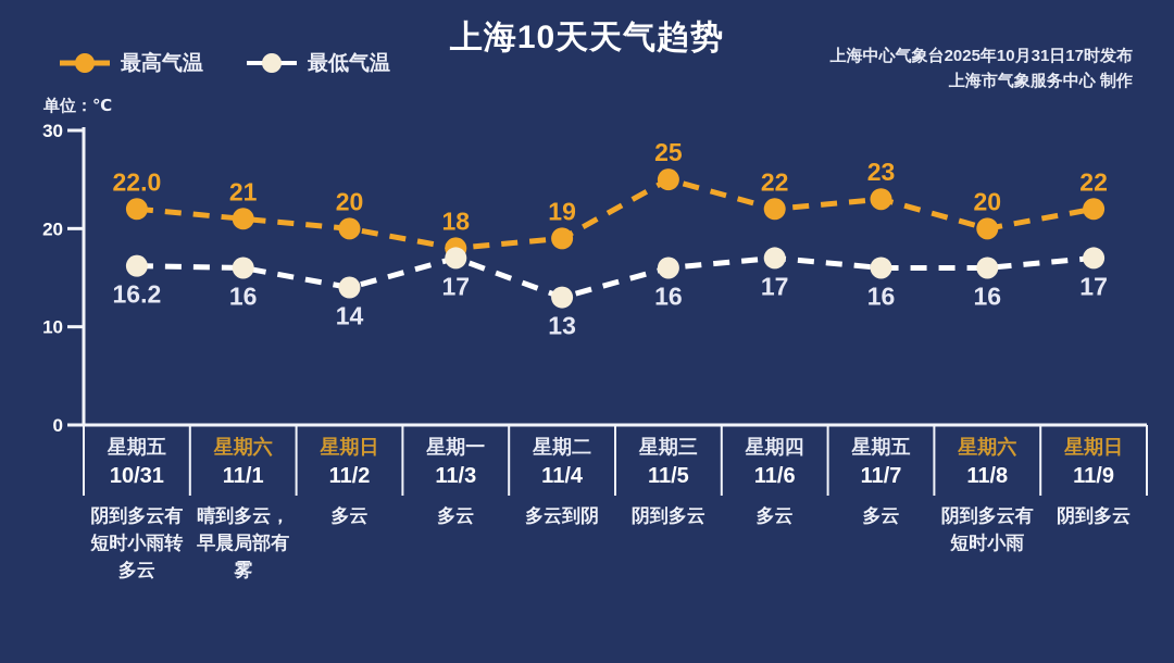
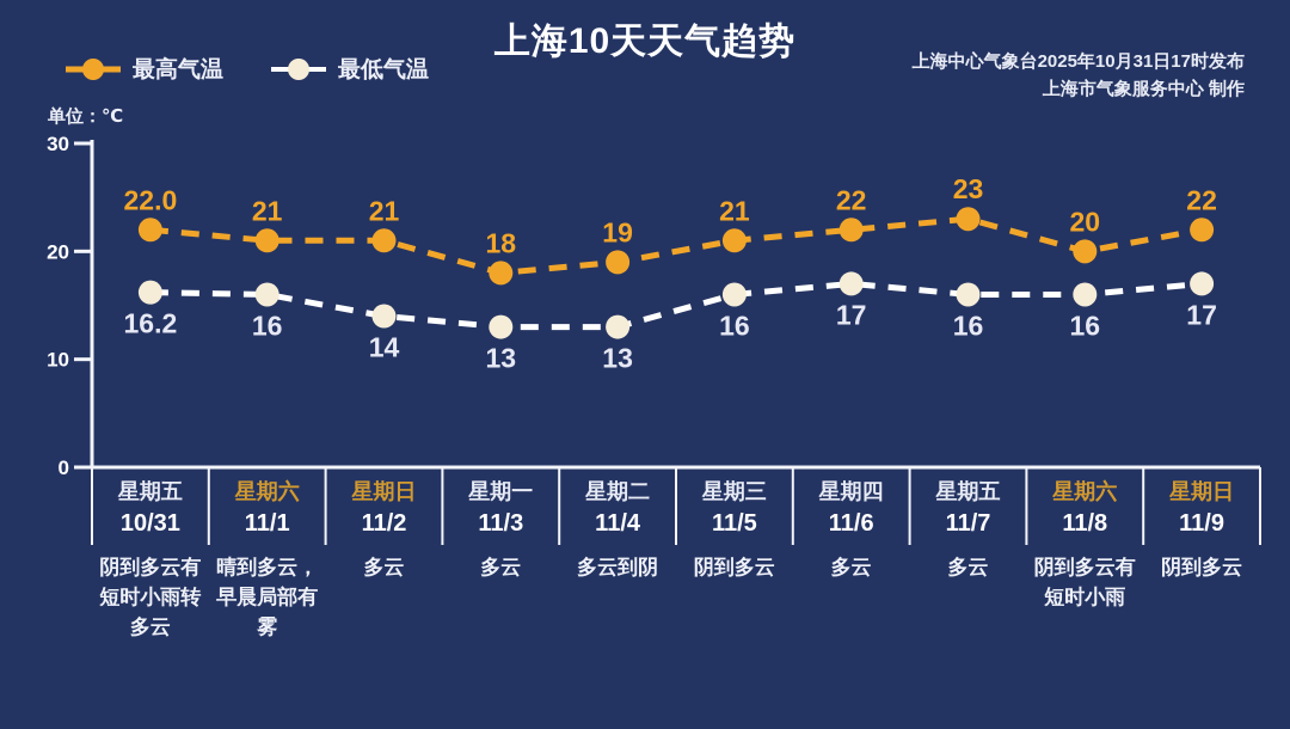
最高气温/11/2: 20 -> 21
最低气温/11/3: 17 -> 13
最高气温/11/5: 25 -> 21
